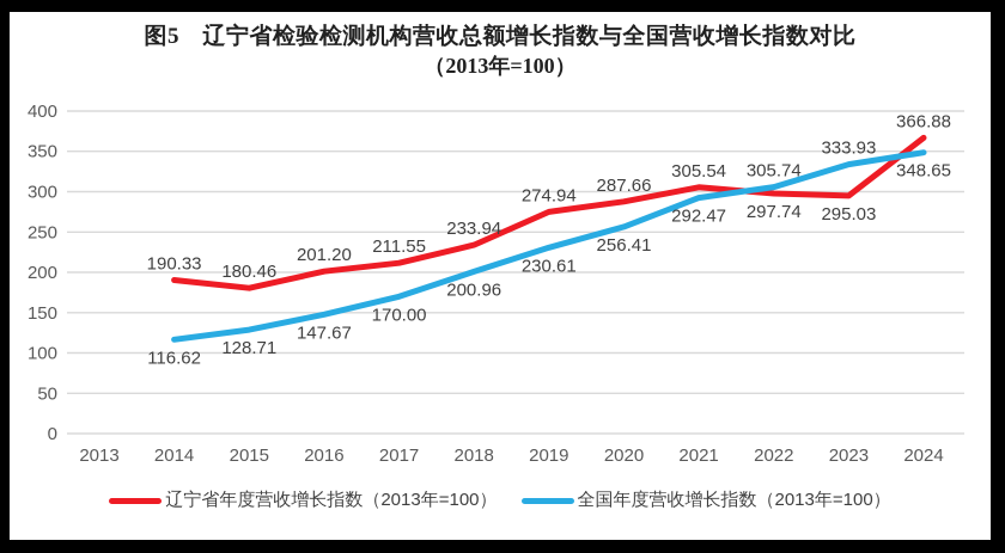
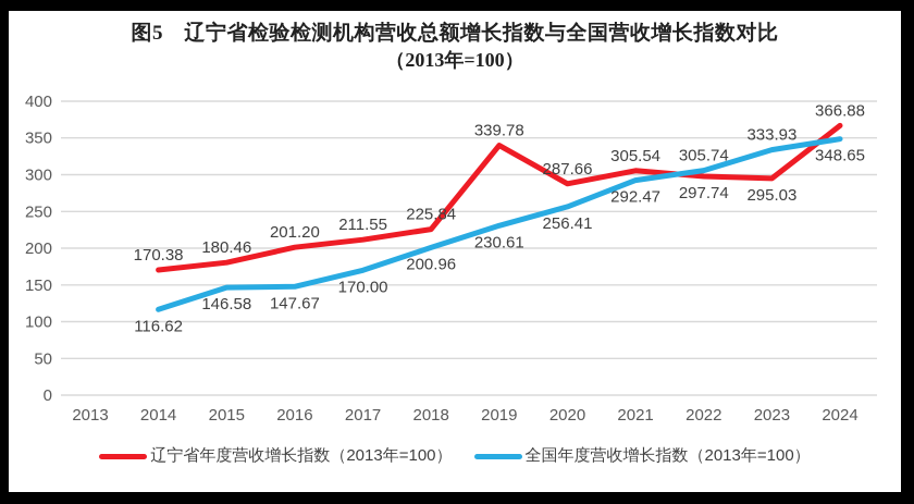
辽宁省年度营收增长指数（2013年=100）/2014: 190.33 -> 170.38
全国年度营收增长指数（2013年=100）/2015: 128.71 -> 146.58
辽宁省年度营收增长指数（2013年=100）/2018: 233.94 -> 225.84
辽宁省年度营收增长指数（2013年=100）/2019: 274.94 -> 339.78
